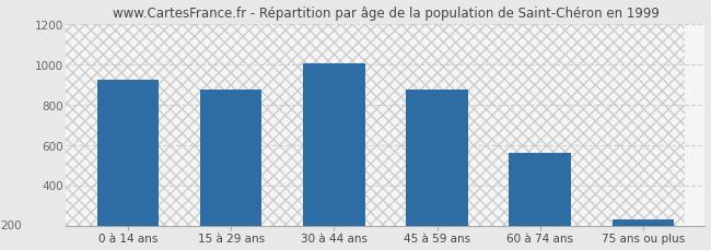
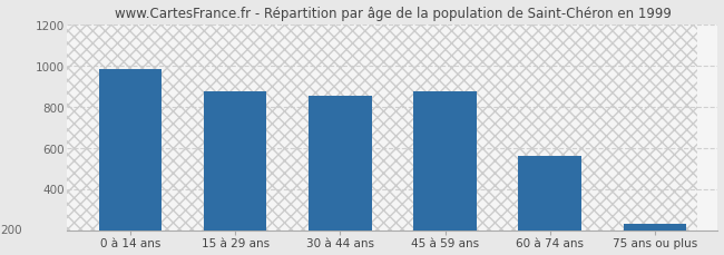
0 à 14 ans: 920 -> 980
30 à 44 ans: 1000 -> 850
